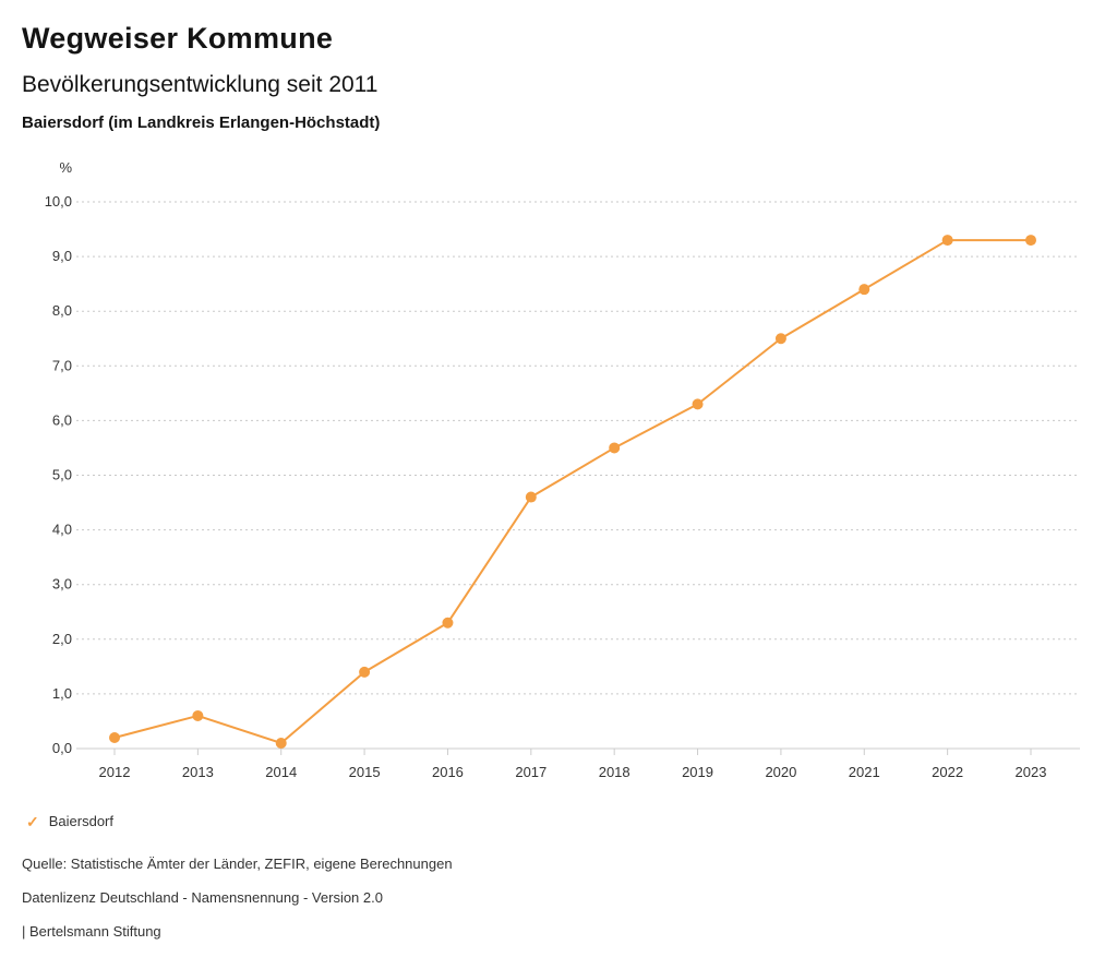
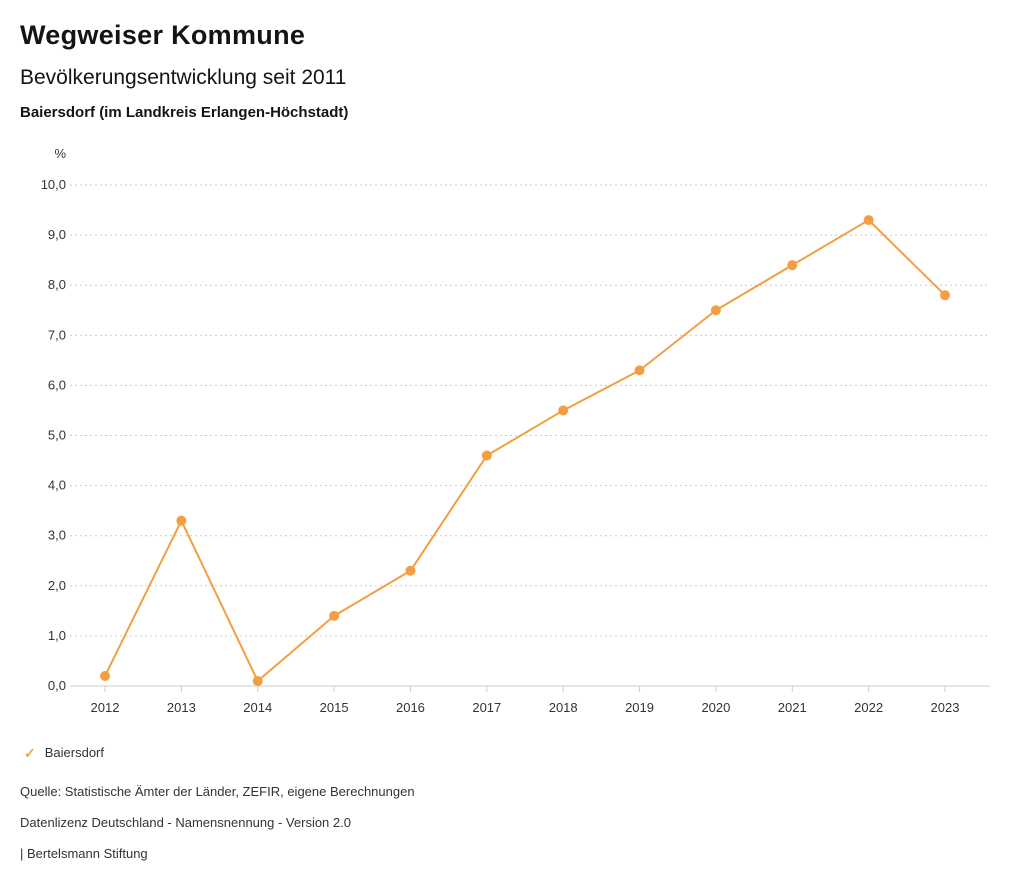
2013: 0,6 -> 3,3
2023: 9,3 -> 7,8
